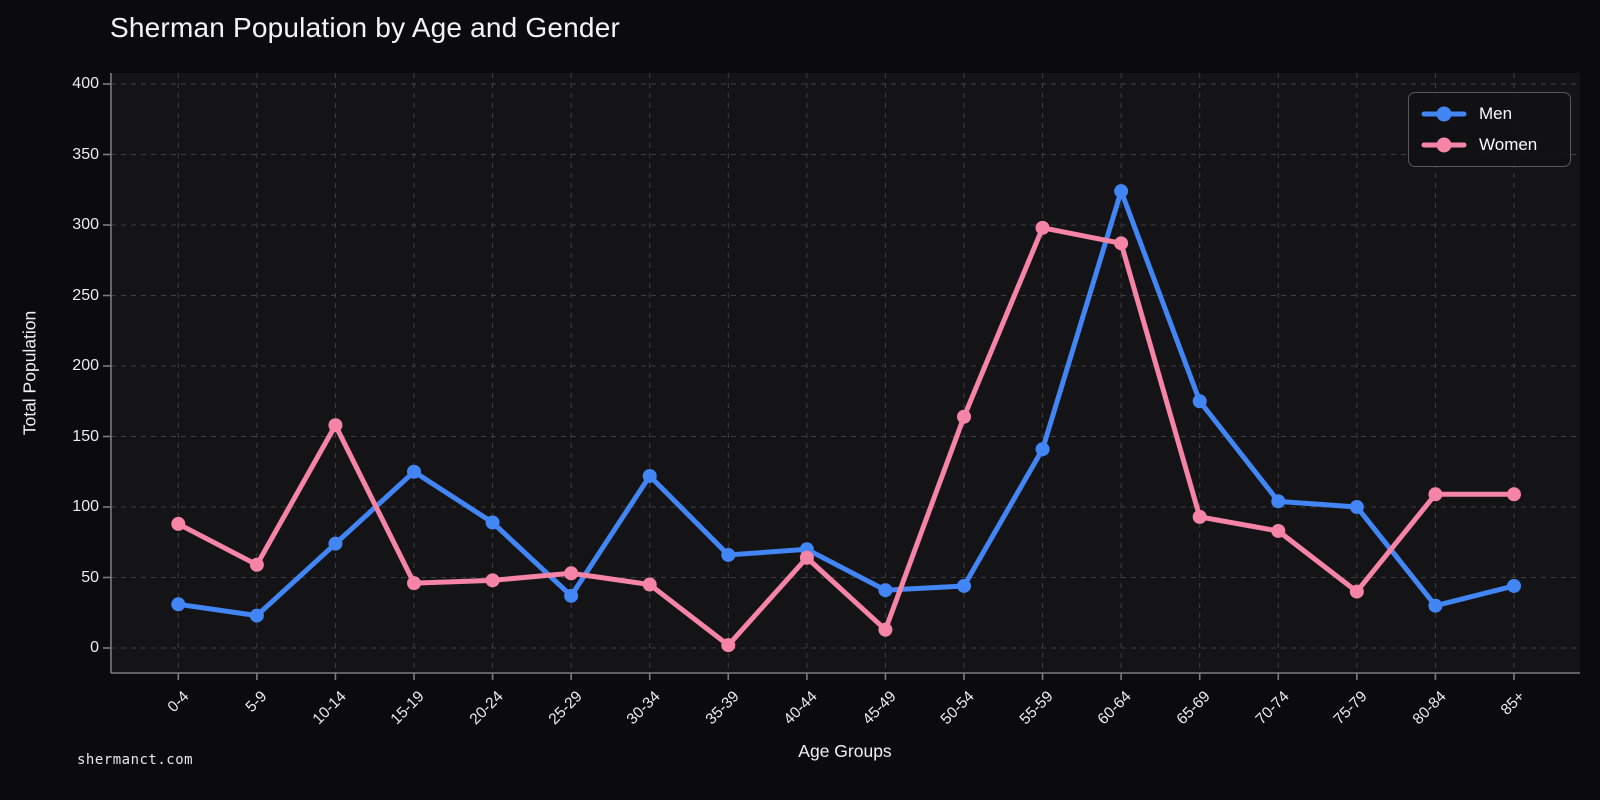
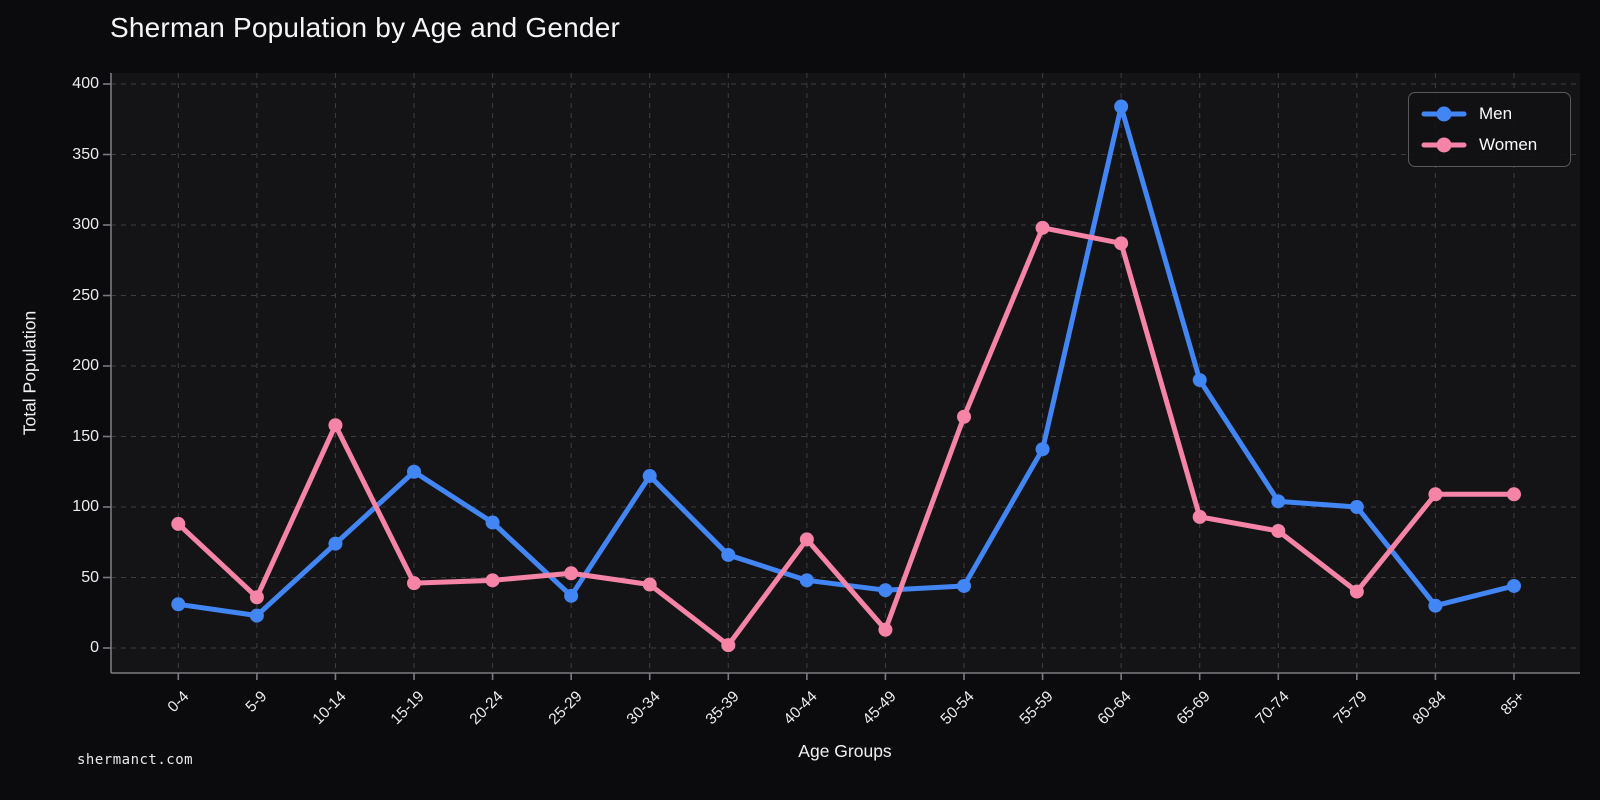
Women/5-9: 59 -> 36
Men/40-44: 70 -> 48
Women/40-44: 64 -> 77
Men/60-64: 324 -> 384
Men/65-69: 175 -> 190
